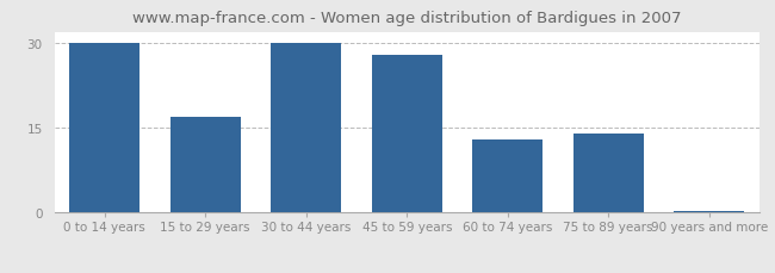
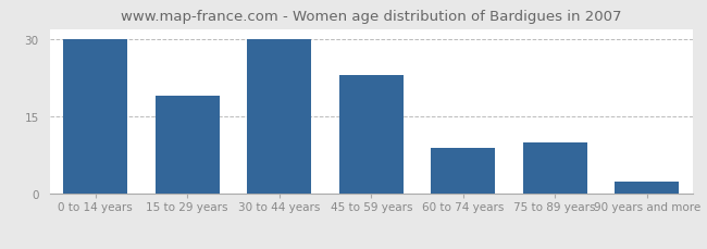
15 to 29 years: 17.0 -> 19.0
45 to 59 years: 28.0 -> 23.0
60 to 74 years: 13.0 -> 9.0
75 to 89 years: 14.0 -> 10.0
90 years and more: 0.3 -> 2.5
